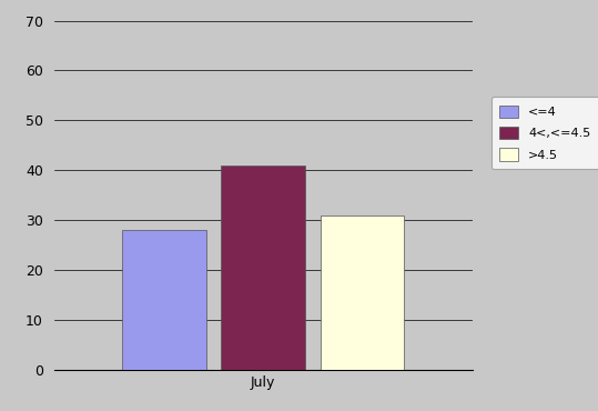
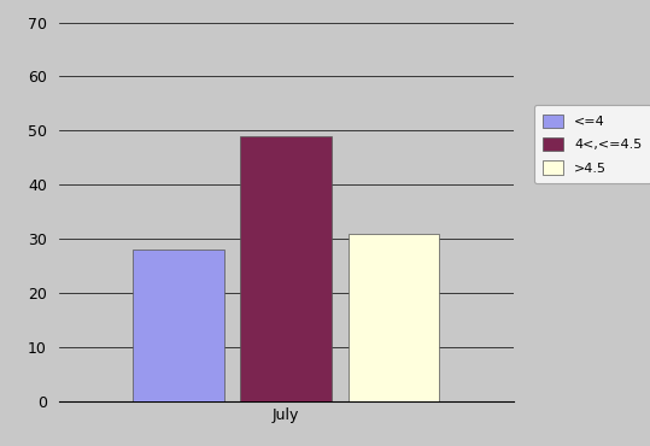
July: 41 -> 49
